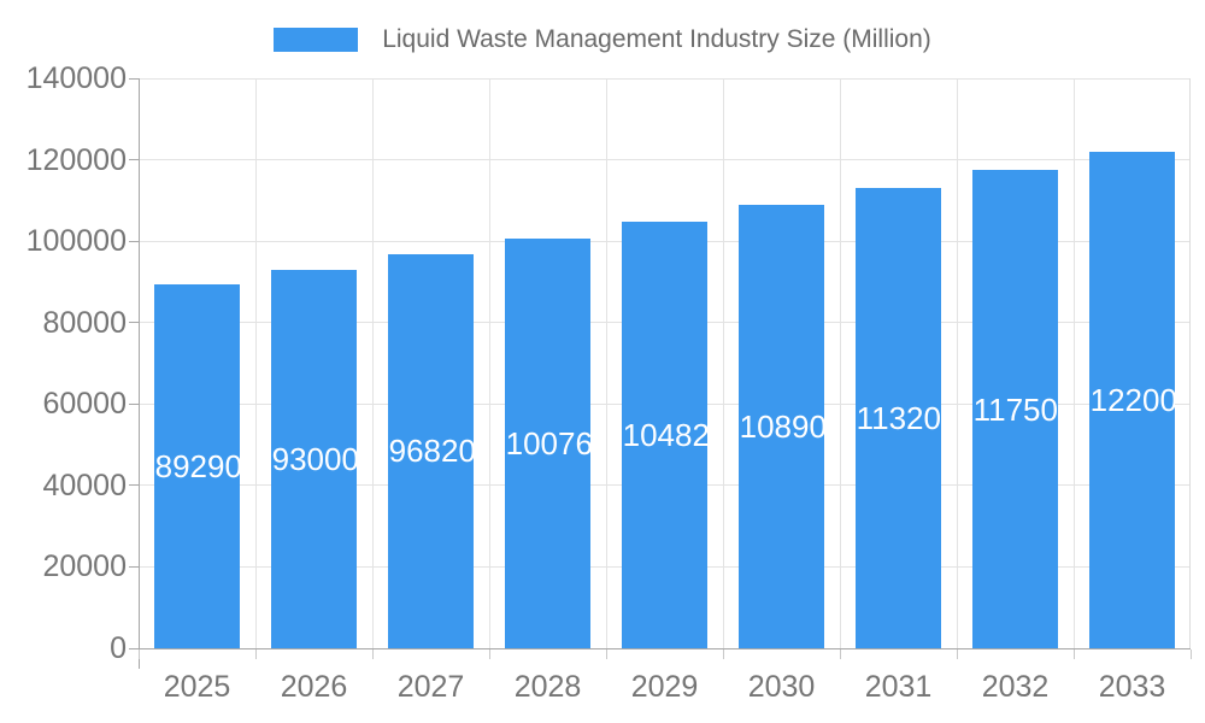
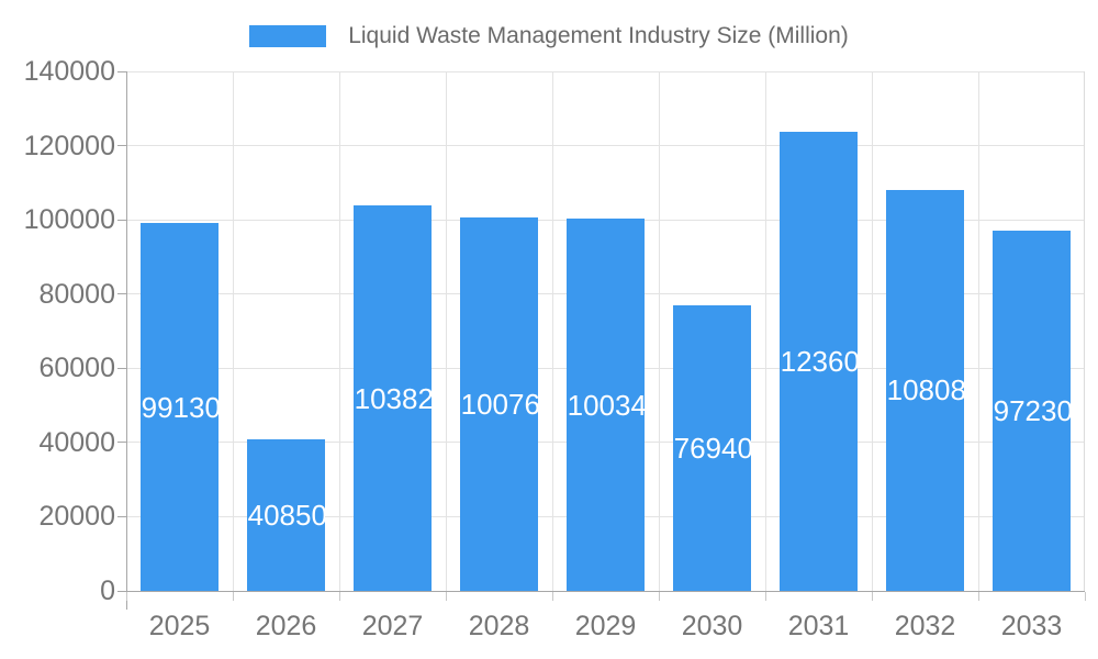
2025: 89290 -> 99130
2026: 93000 -> 40850
2027: 96820 -> 103820
2029: 104820 -> 100340
2030: 108900 -> 76940
2031: 113200 -> 123600
2032: 117500 -> 108080
2033: 122000 -> 97230
